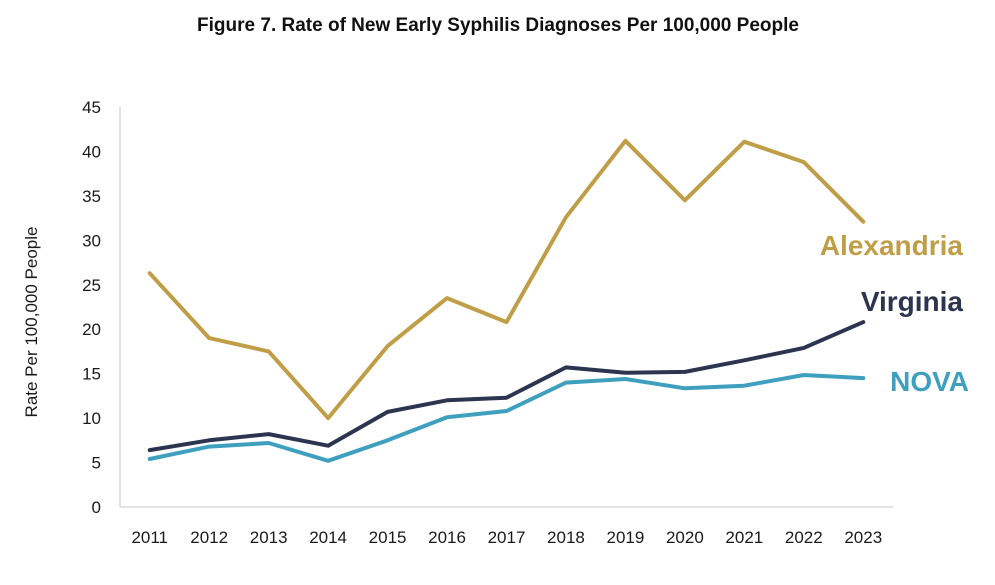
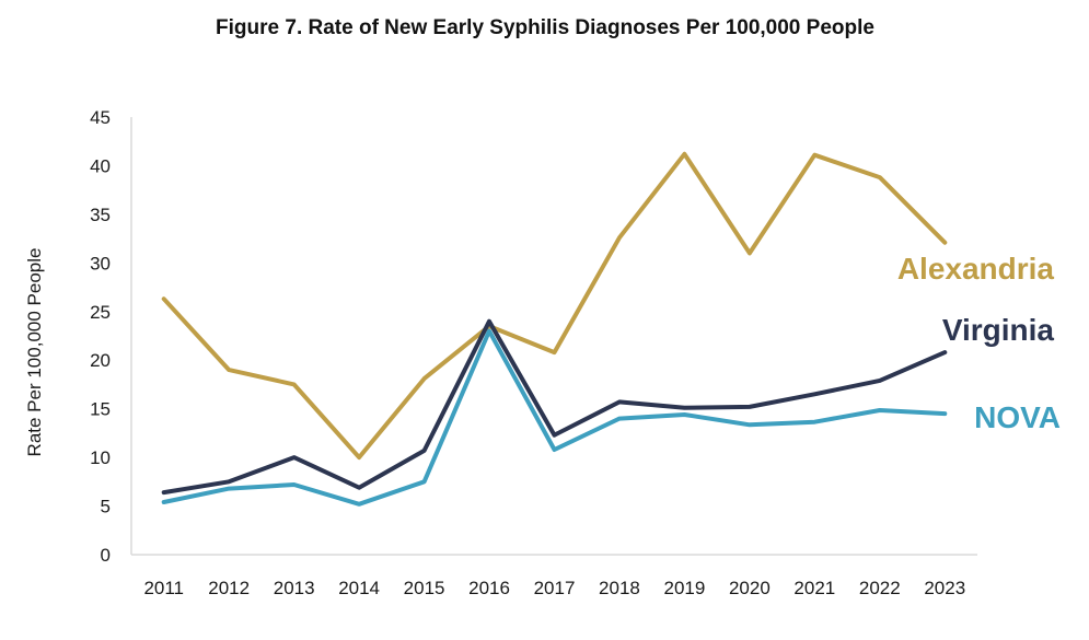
Virginia/2013: 8 -> 10
Virginia/2016: 12 -> 24
NOVA/2016: 10 -> 23
Alexandria/2020: 34 -> 31
